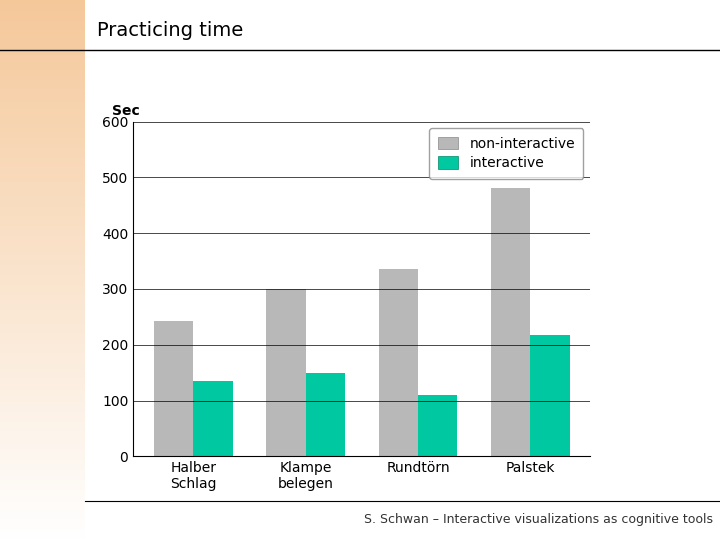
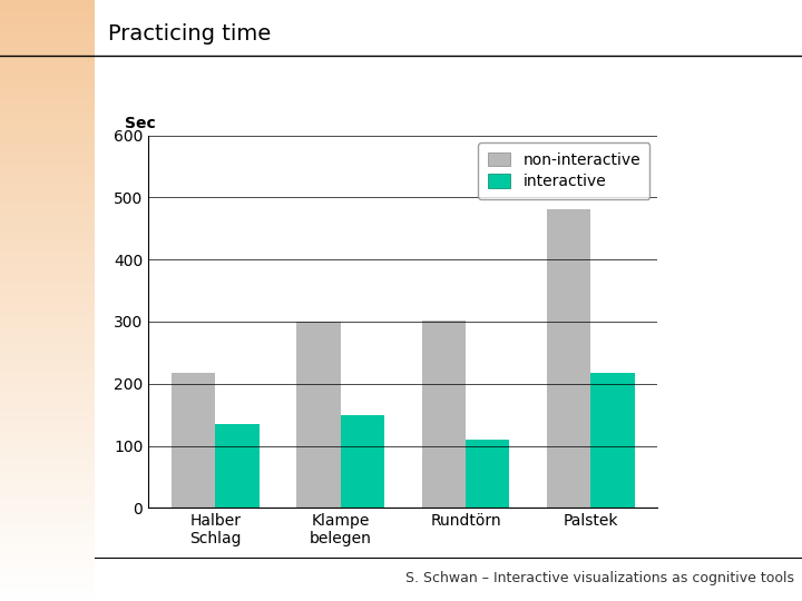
non-interactive/Halber Schlag: 242 -> 218
non-interactive/Rundtörn: 335 -> 302
